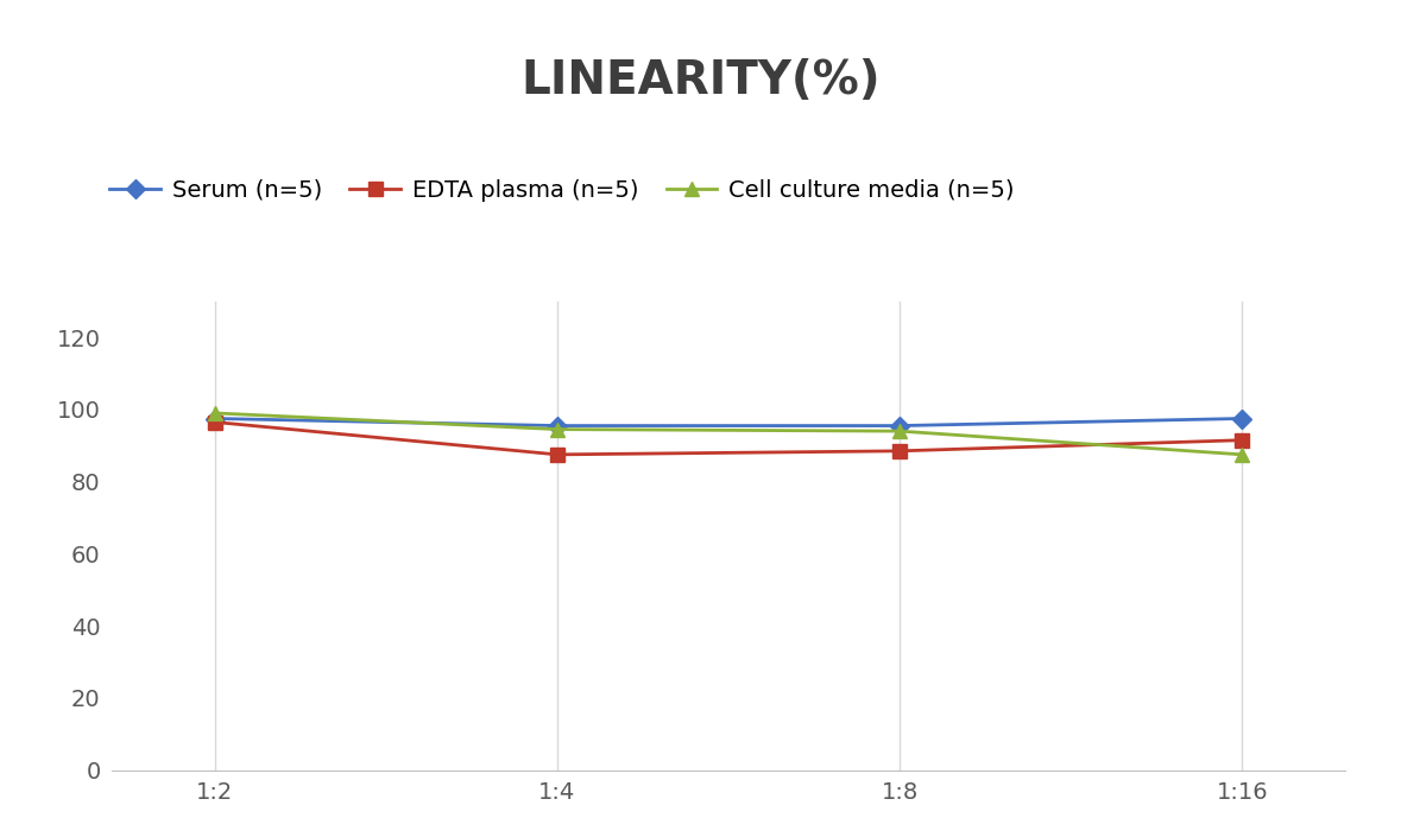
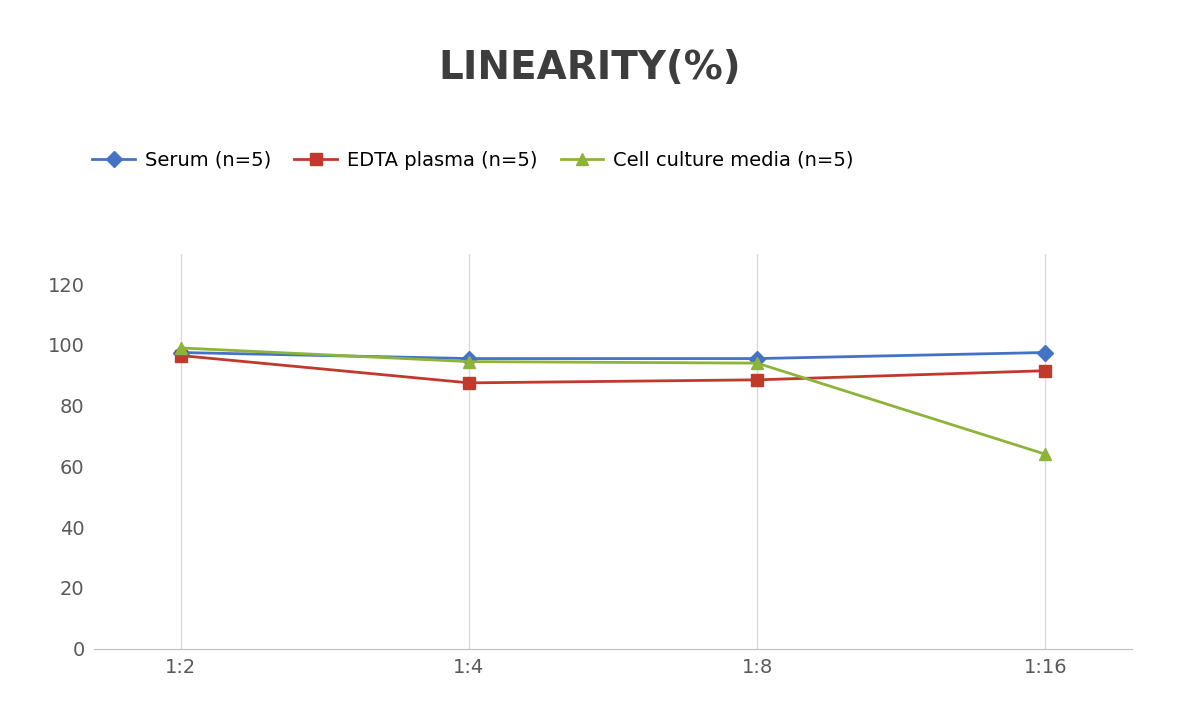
Cell culture media (n=5)/1:16: 87.5 -> 64.0
